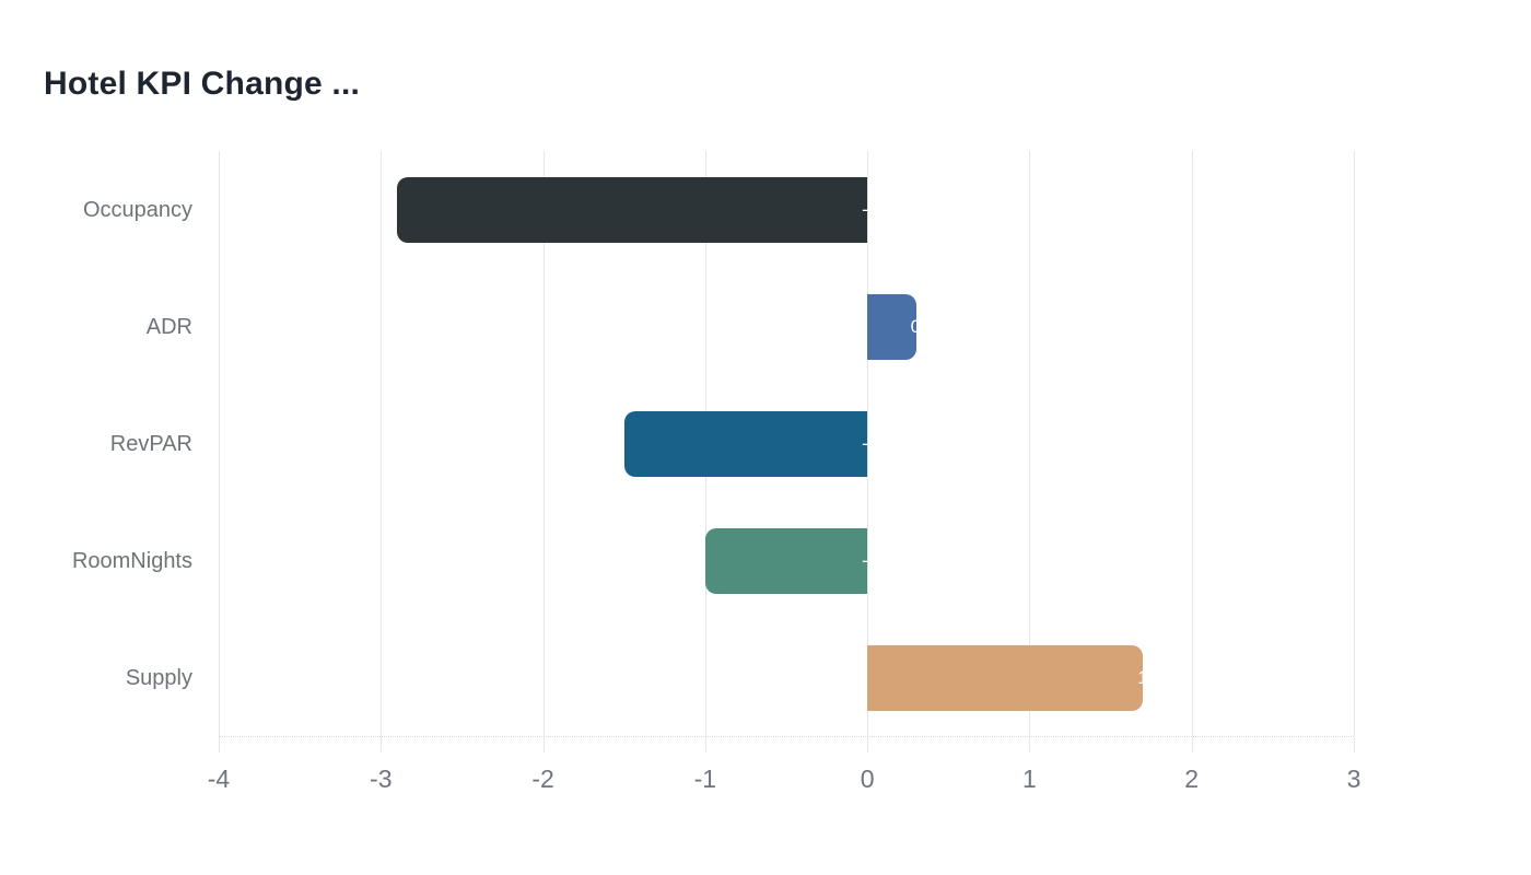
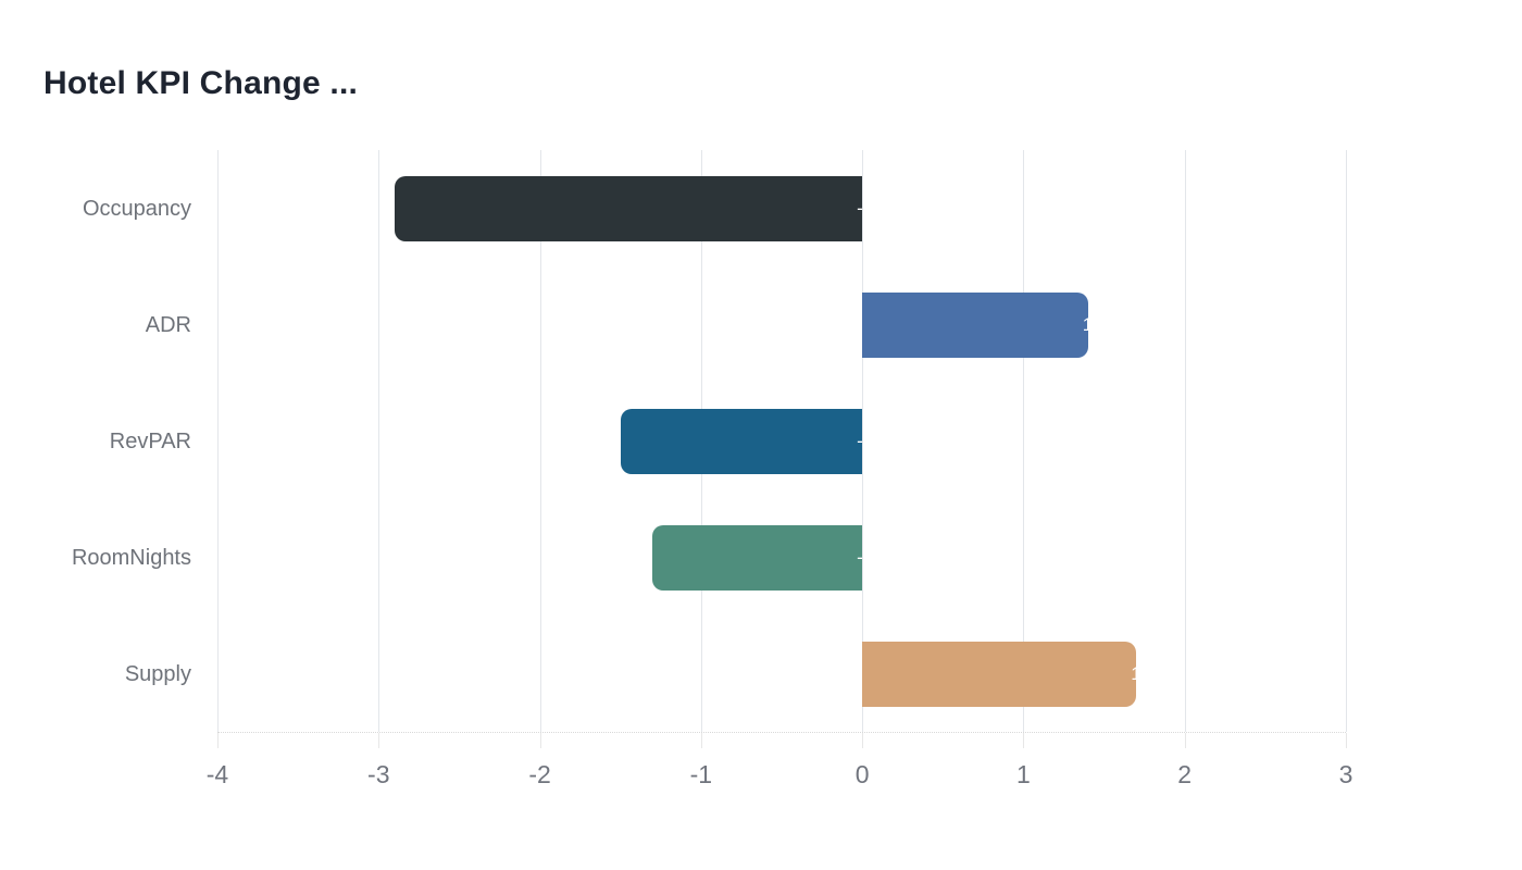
ADR: 0.3 -> 1.4
RoomNights: -1 -> -1.3
